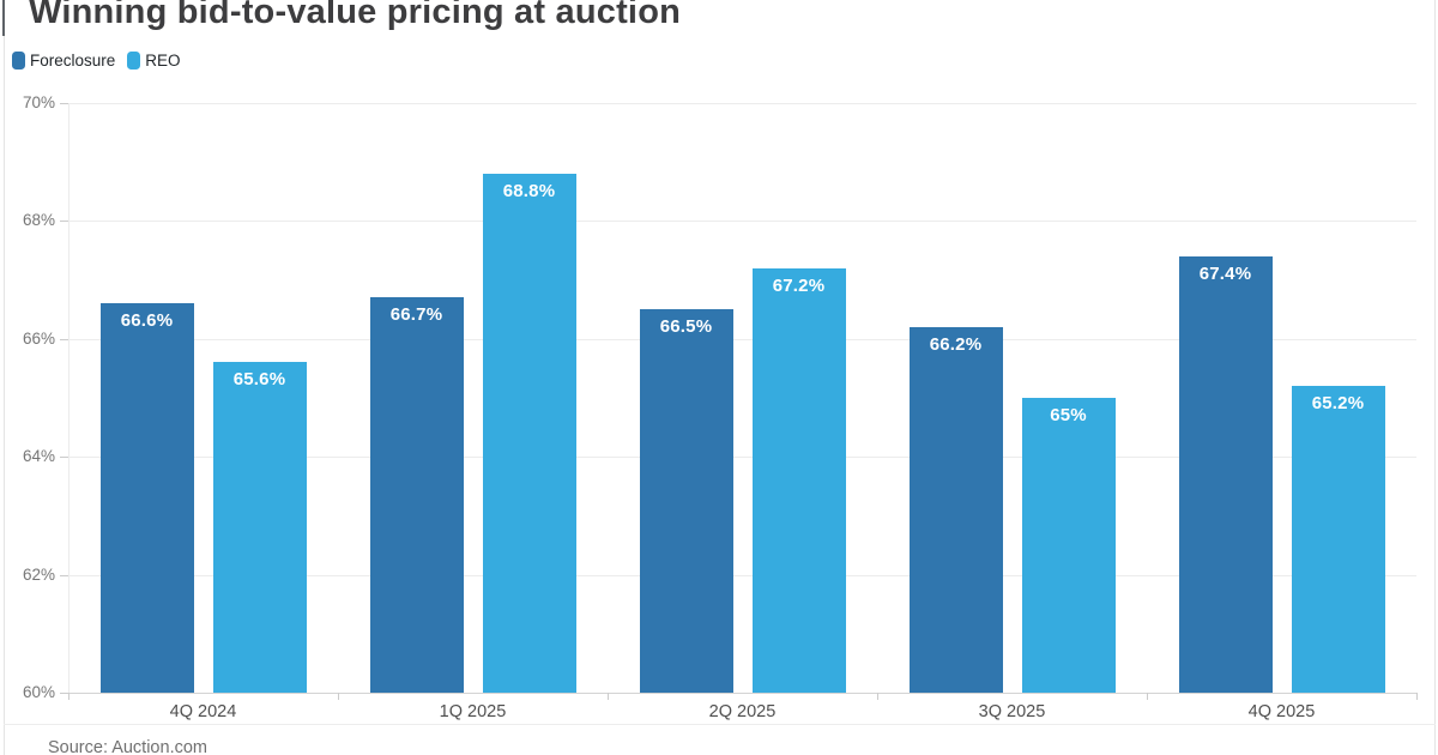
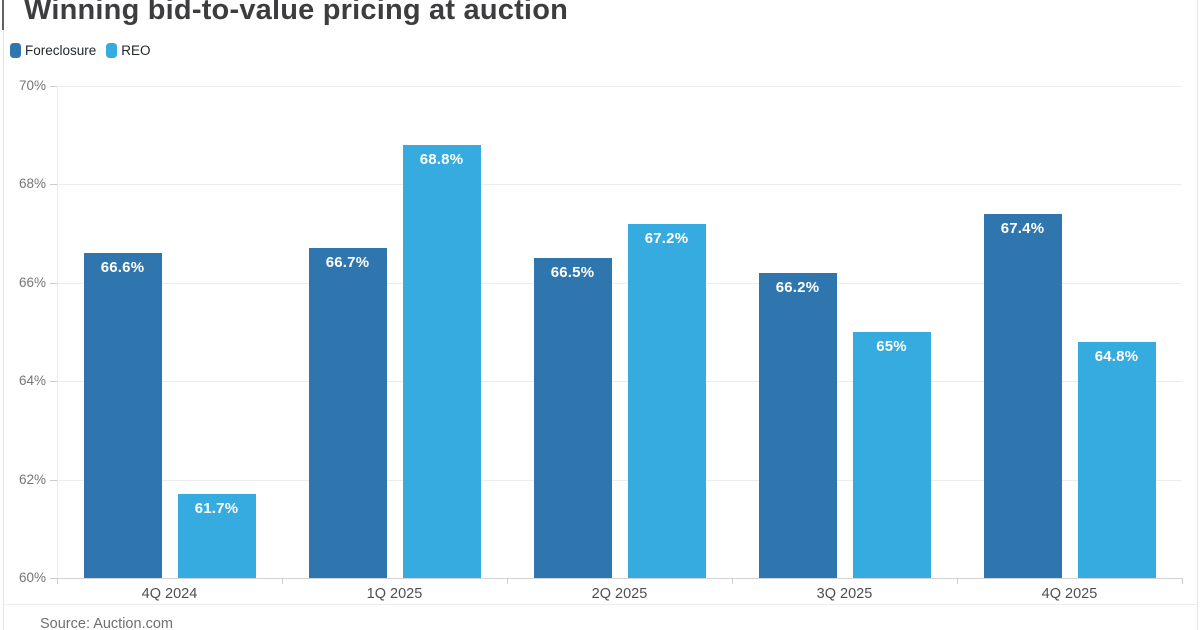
REO/4Q 2024: 65.6% -> 61.7%
REO/4Q 2025: 65.2% -> 64.8%
